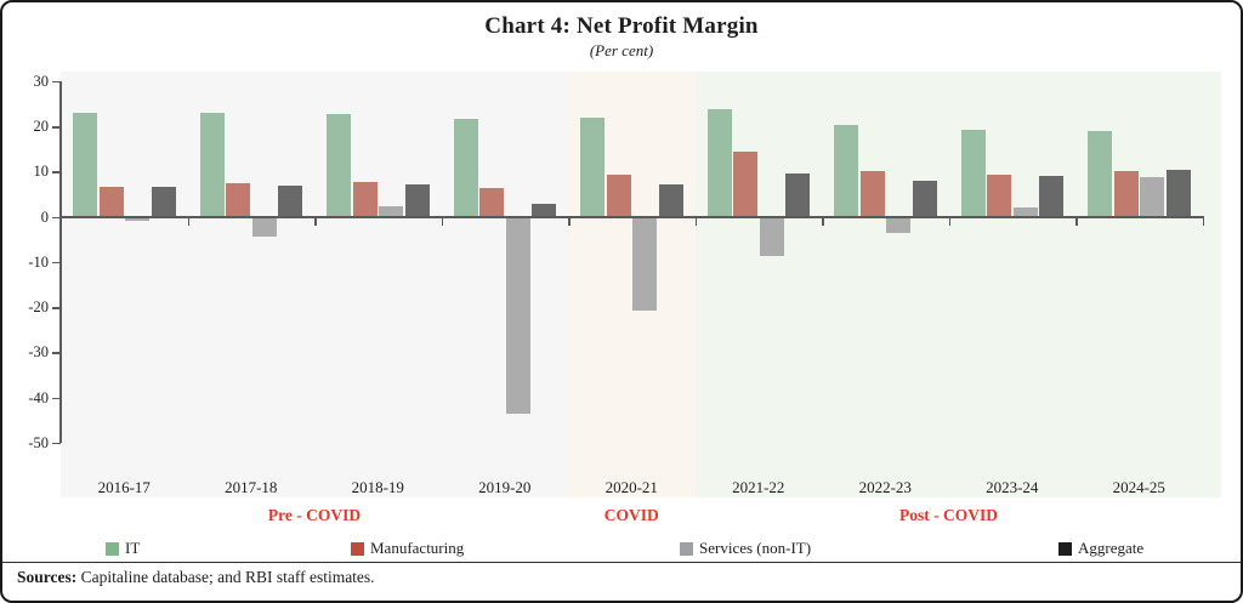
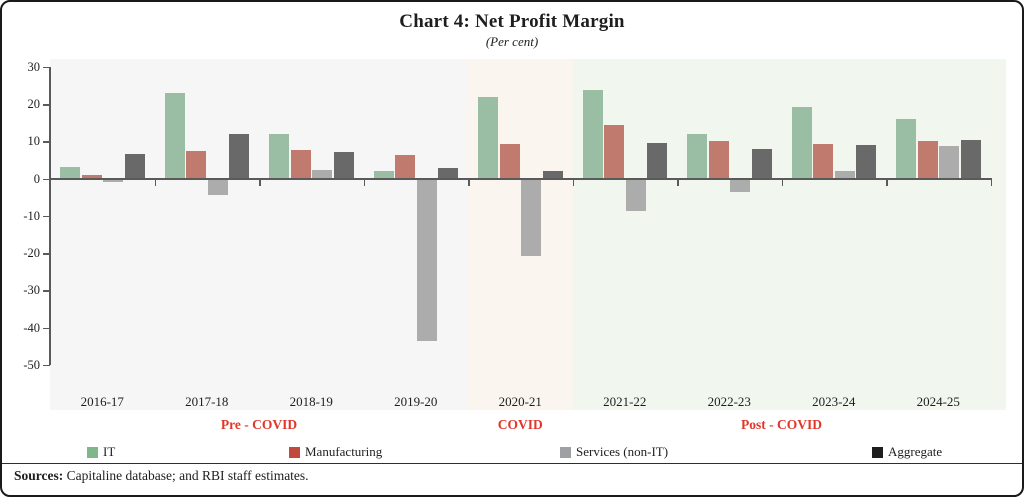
IT/2016-17: 23 -> 3
Manufacturing/2016-17: 7 -> 1
Aggregate/2017-18: 7 -> 12
IT/2018-19: 23 -> 12
IT/2019-20: 22 -> 2
Aggregate/2020-21: 7 -> 2
IT/2022-23: 20 -> 12
IT/2024-25: 19 -> 16
